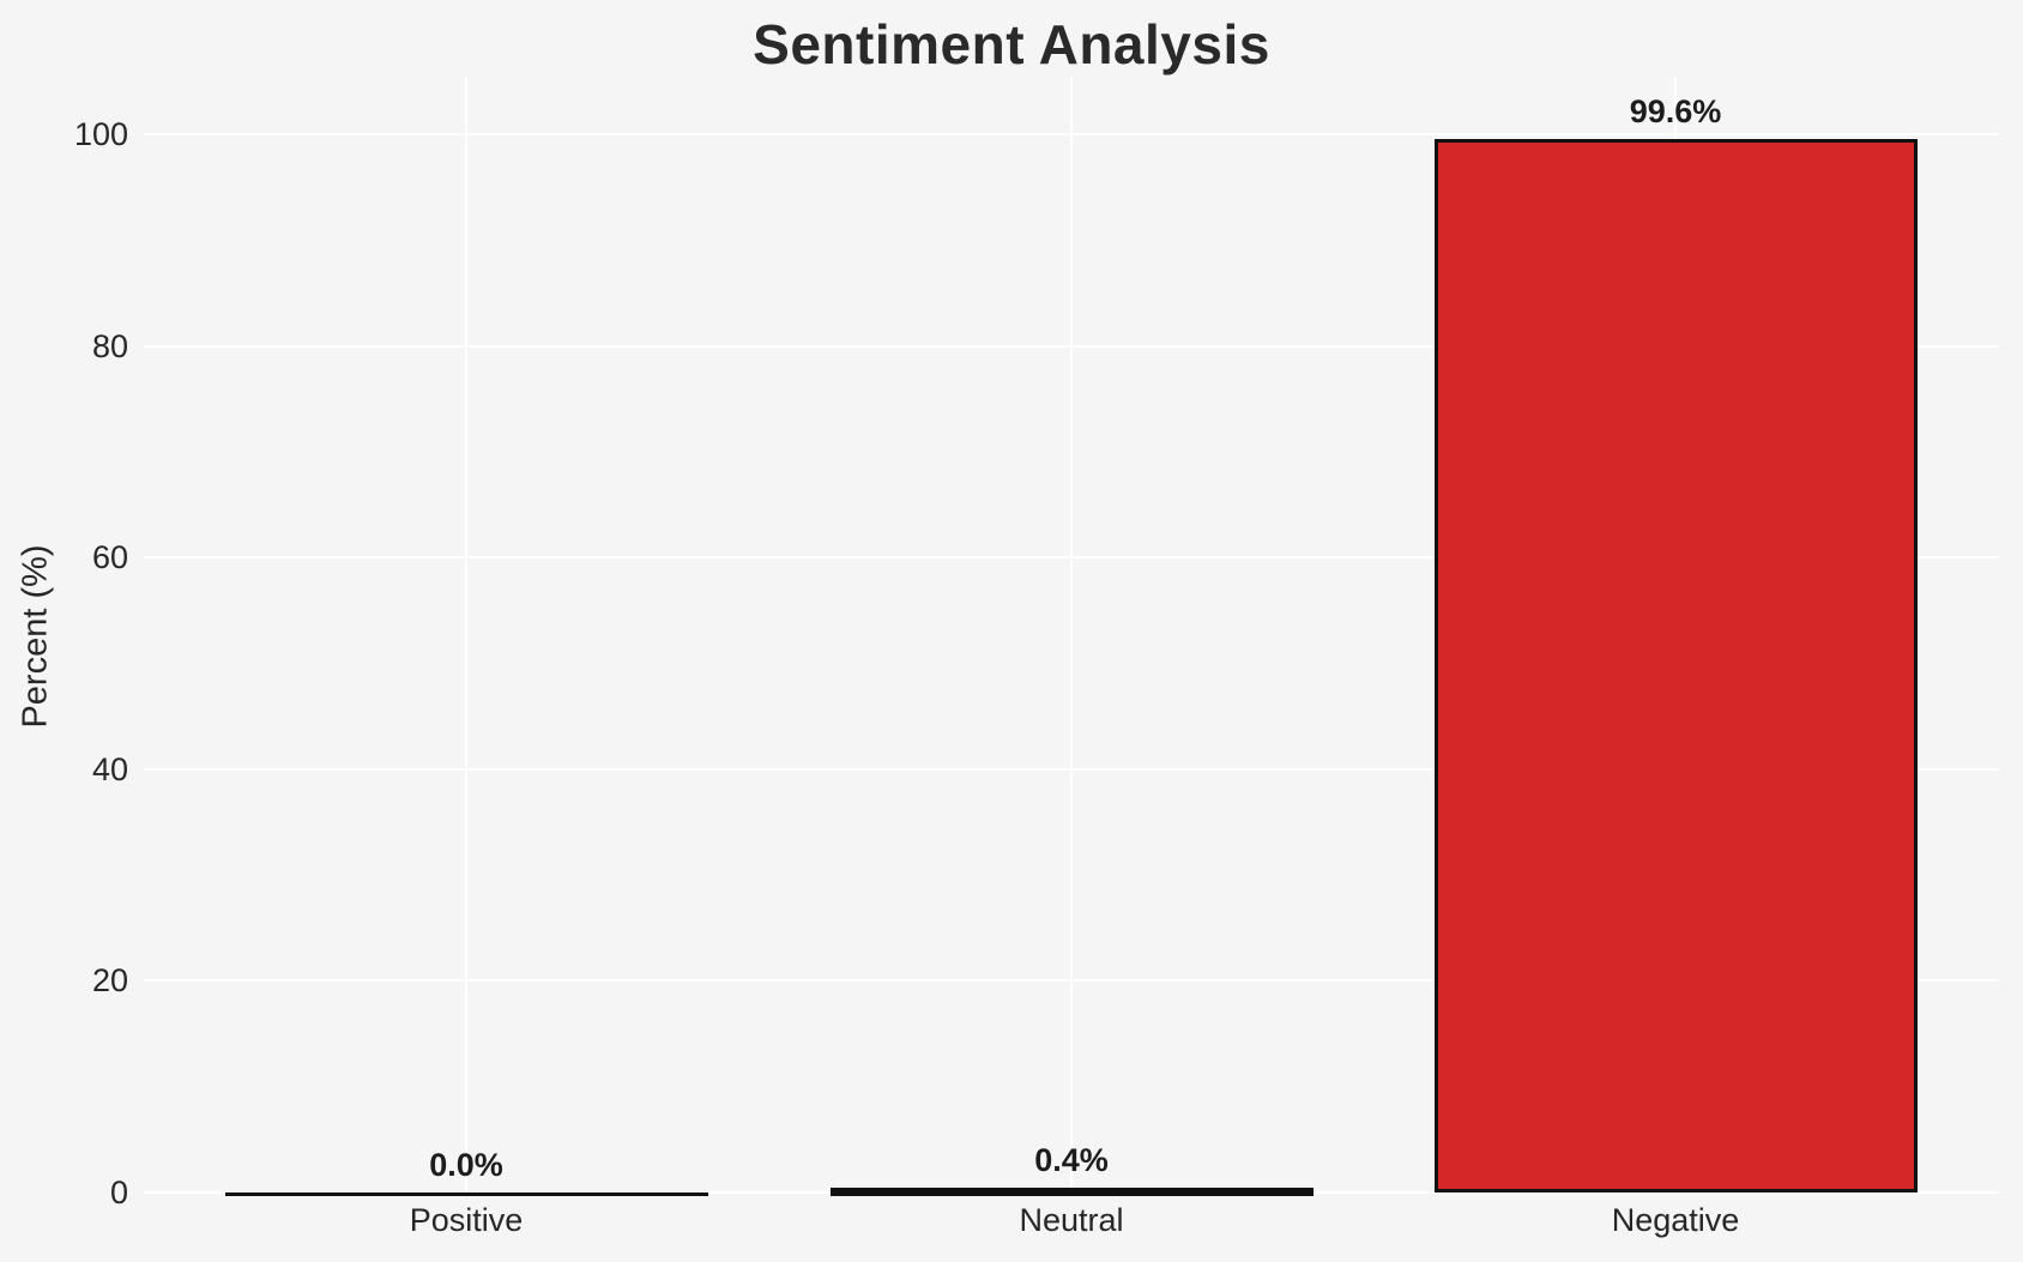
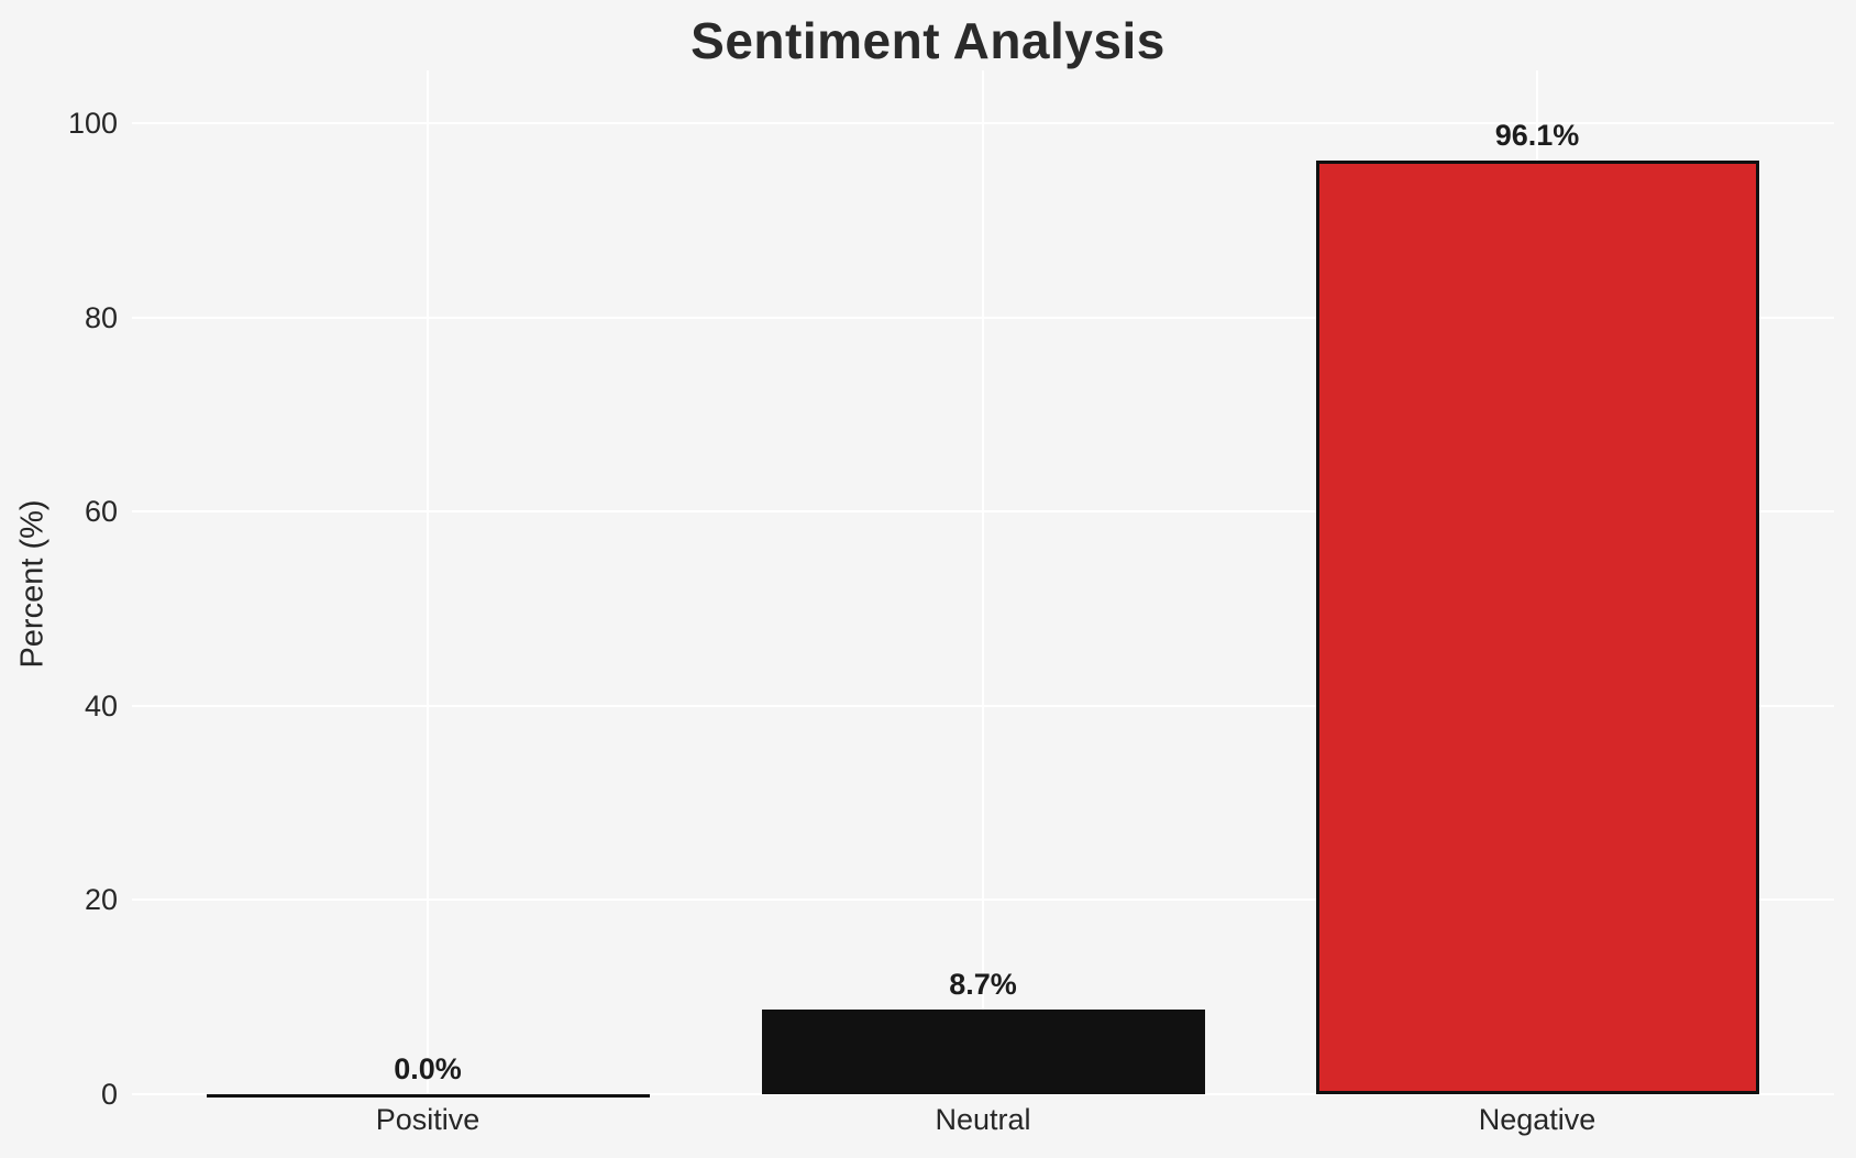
Neutral: 0.4% -> 8.7%
Negative: 99.6% -> 96.1%
